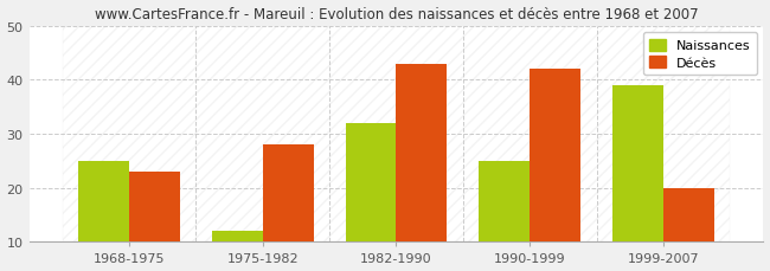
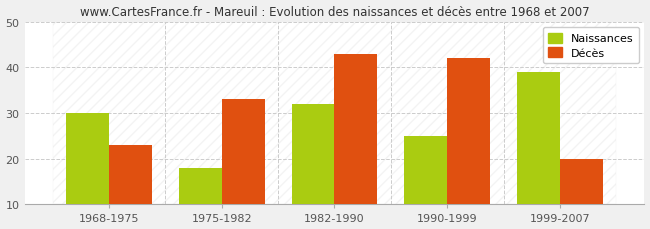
Naissances/1968-1975: 25 -> 30
Naissances/1975-1982: 12 -> 18
Décès/1975-1982: 28 -> 33
